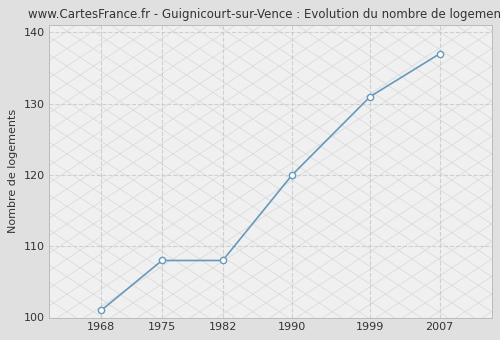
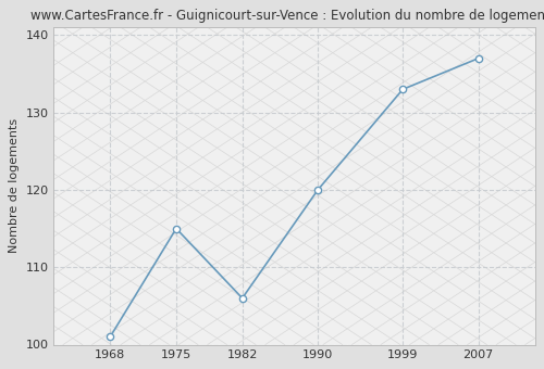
1975: 108 -> 115
1982: 108 -> 106
1999: 131 -> 133
